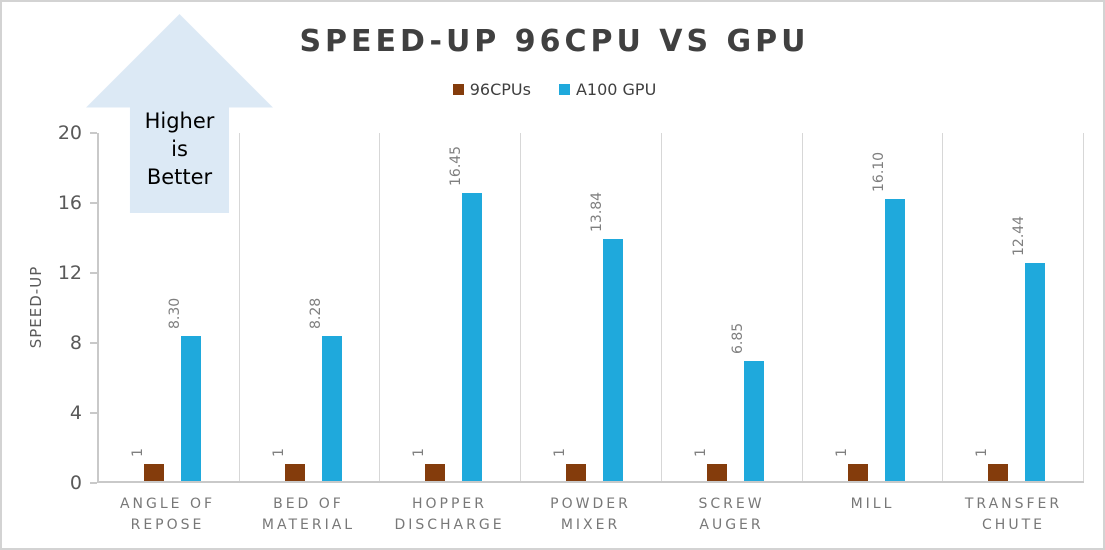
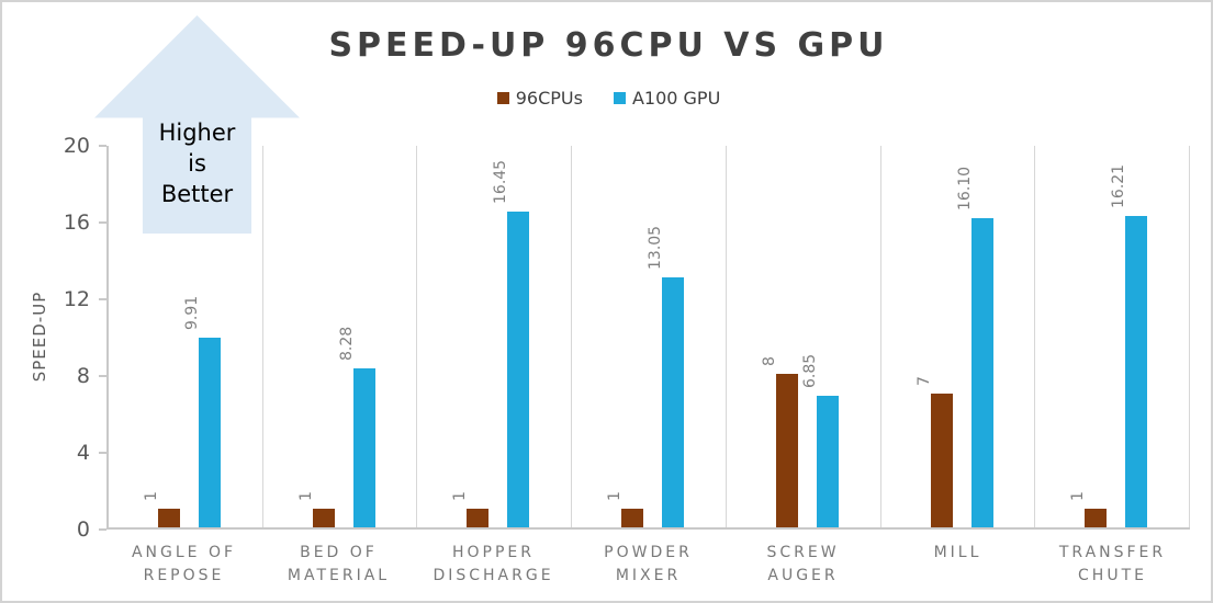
A100 GPU/ANGLE OF REPOSE: 8.30 -> 9.91
A100 GPU/POWDER MIXER: 13.84 -> 13.05
96CPUs/SCREW AUGER: 1 -> 8
96CPUs/MILL: 1 -> 7
A100 GPU/TRANSFER CHUTE: 12.44 -> 16.21
